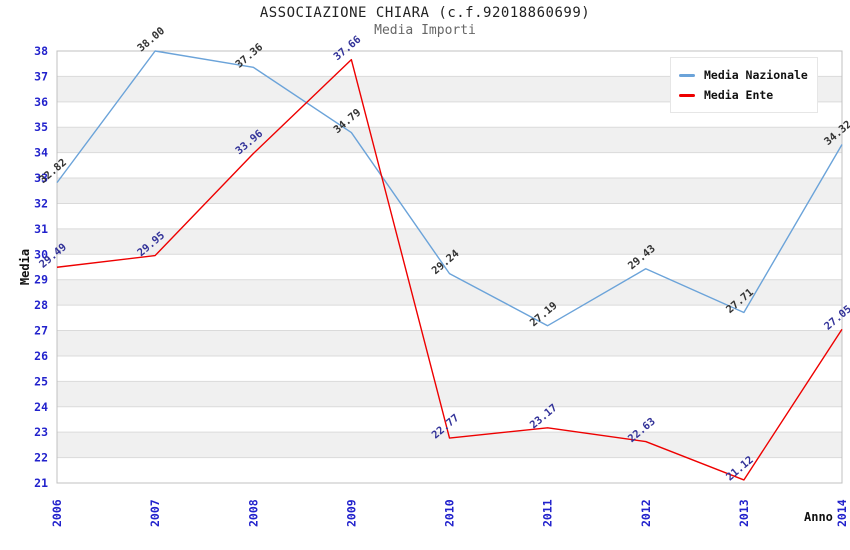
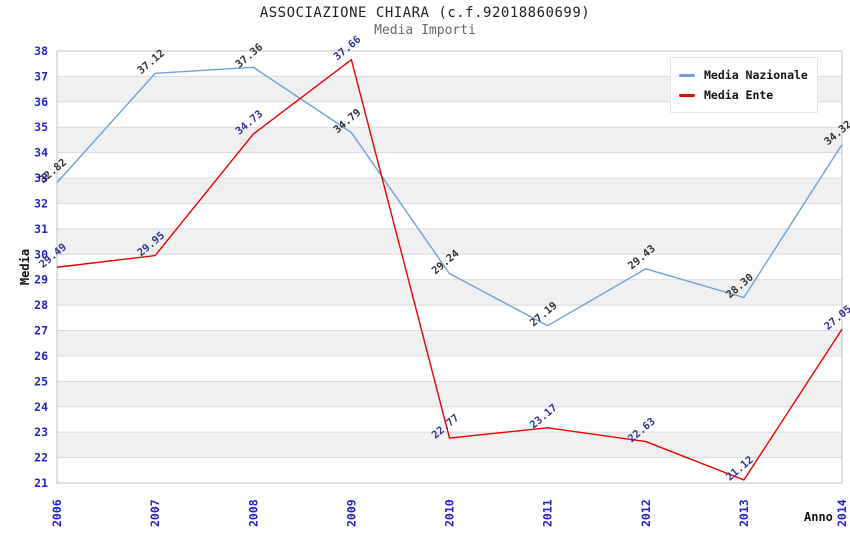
Media Nazionale/2007: 38.00 -> 37.12
Media Ente/2008: 33.96 -> 34.73
Media Nazionale/2013: 27.71 -> 28.30
